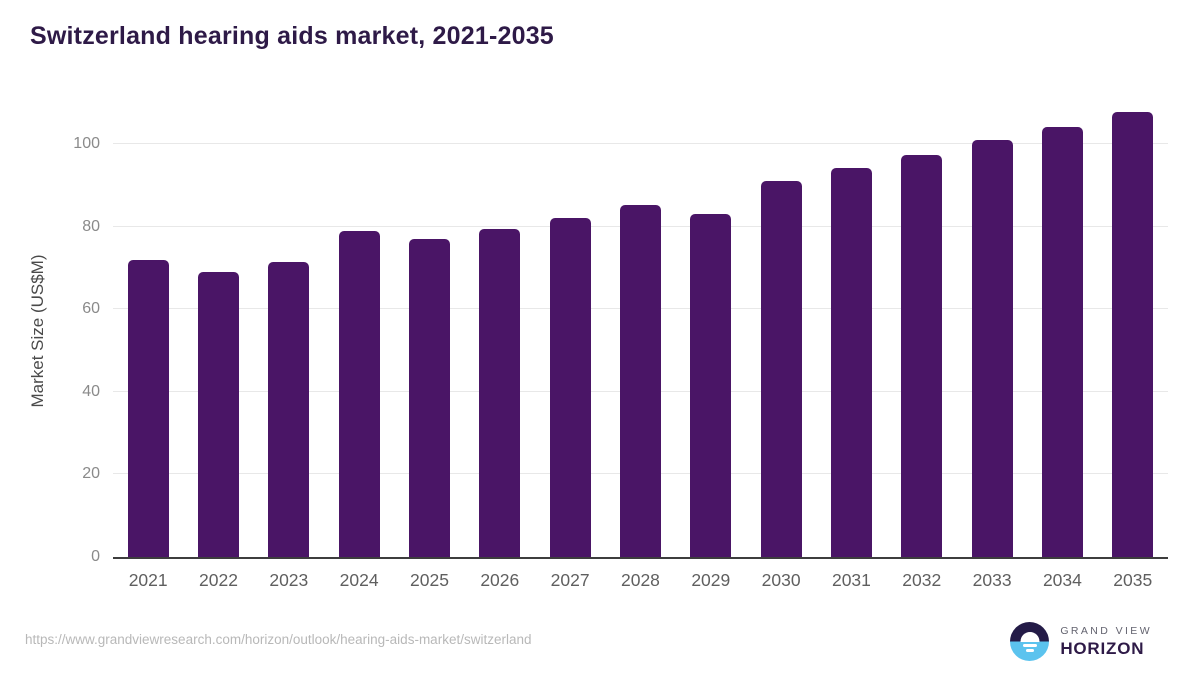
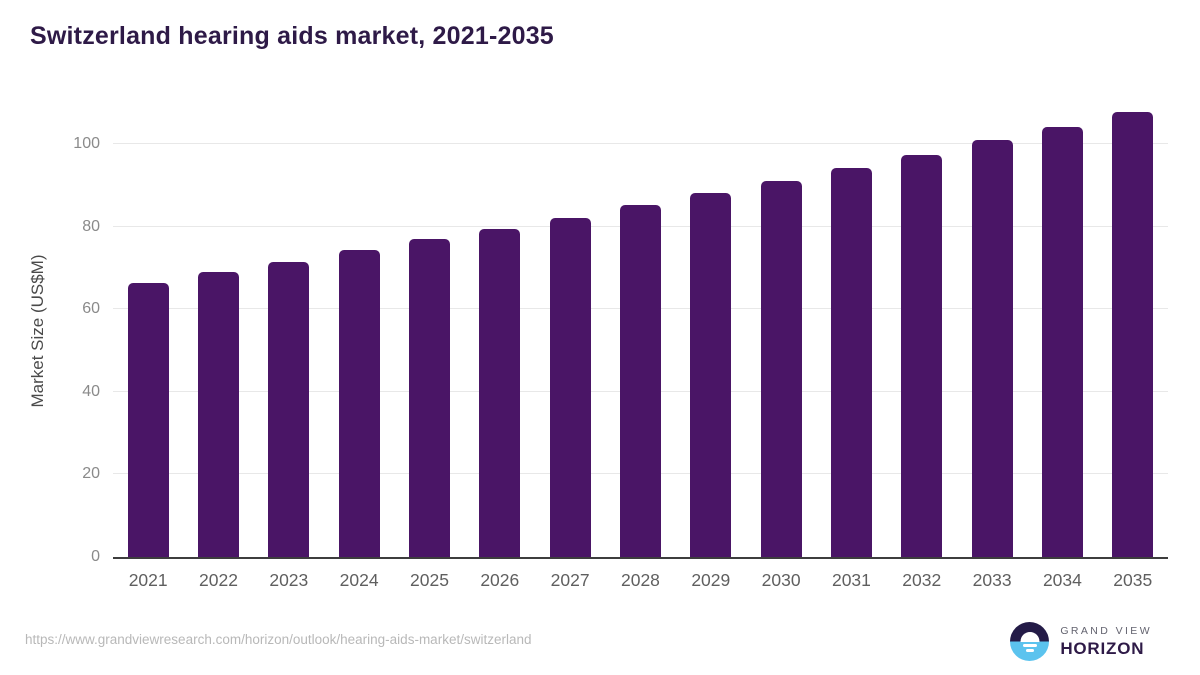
2021: 72 -> 66
2024: 79 -> 74
2029: 83 -> 88
